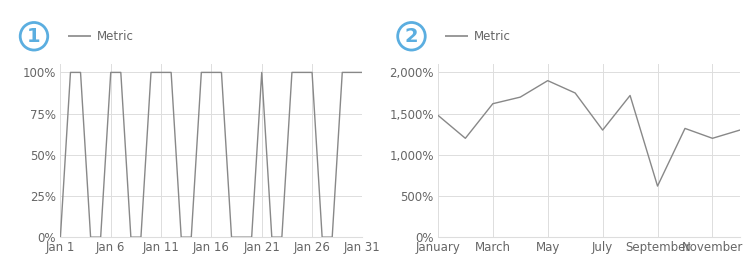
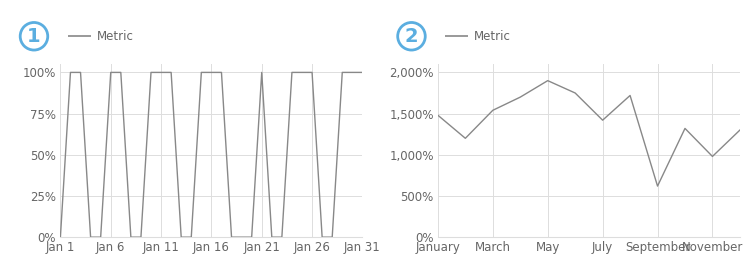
March: 1,620% -> 1,540%
July: 1,300% -> 1,420%
November: 1,200% -> 980%
